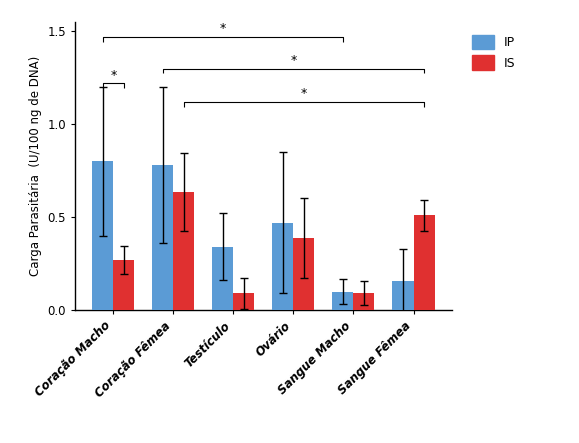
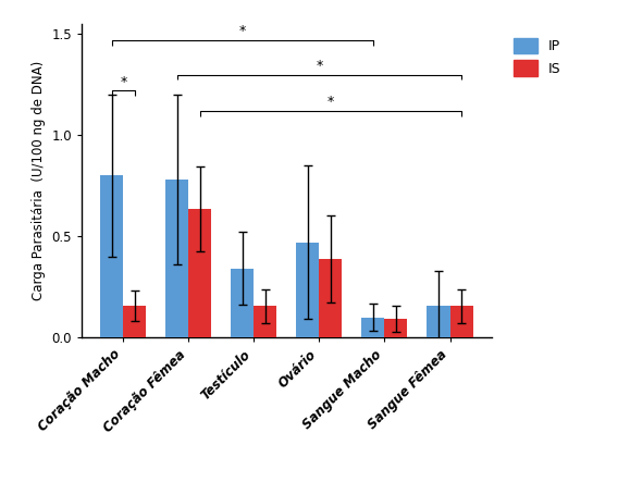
IS/Coração Macho: 0.27 -> 0.15
IS/Testículo: 0.09 -> 0.15
IS/Sangue Fêmea: 0.51 -> 0.15
